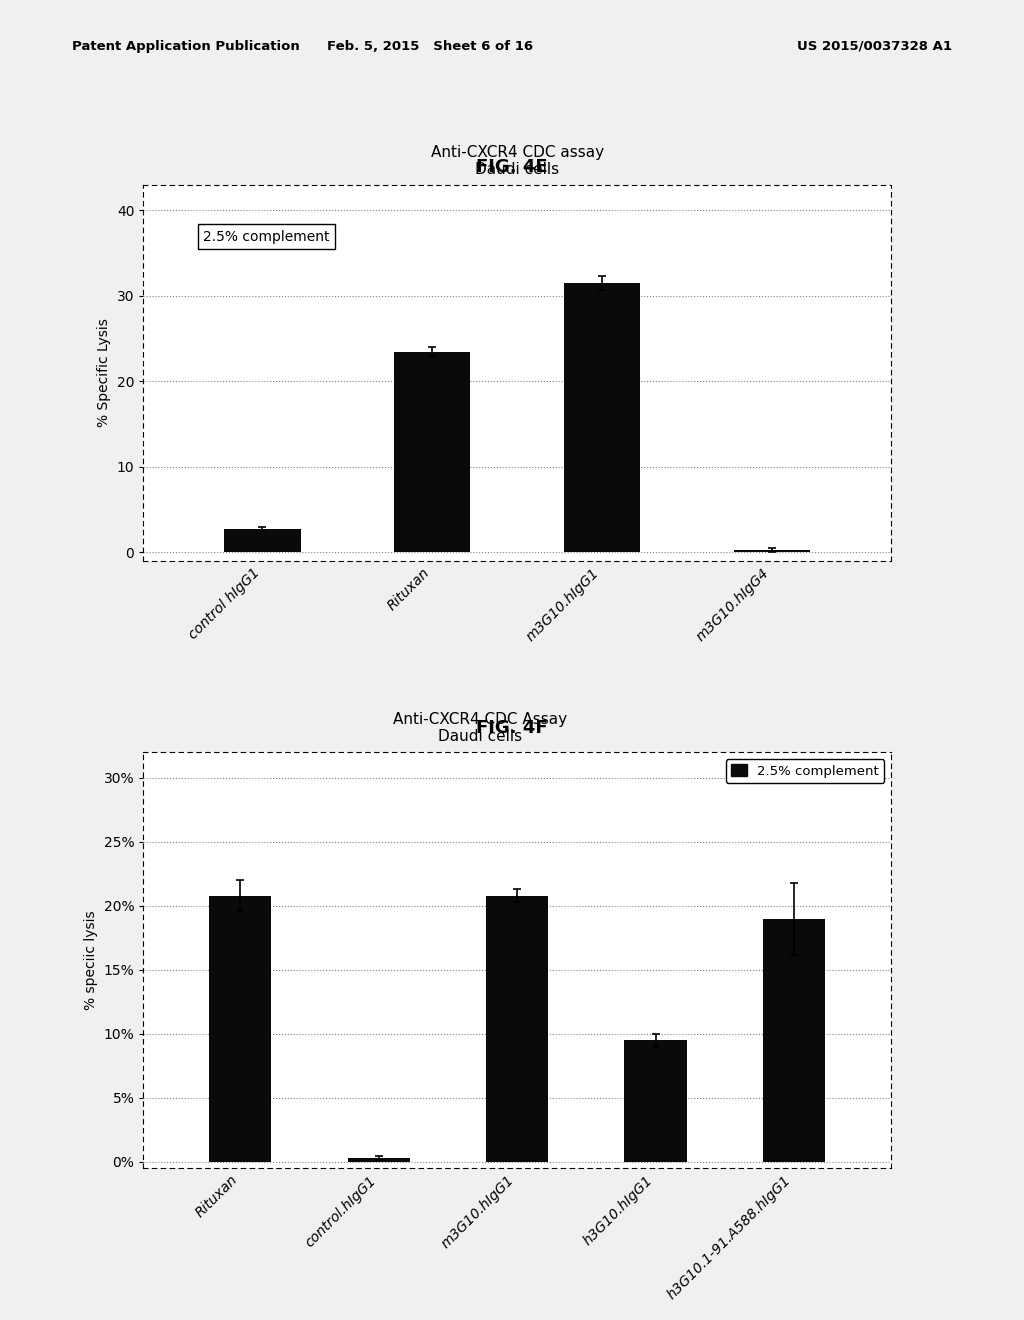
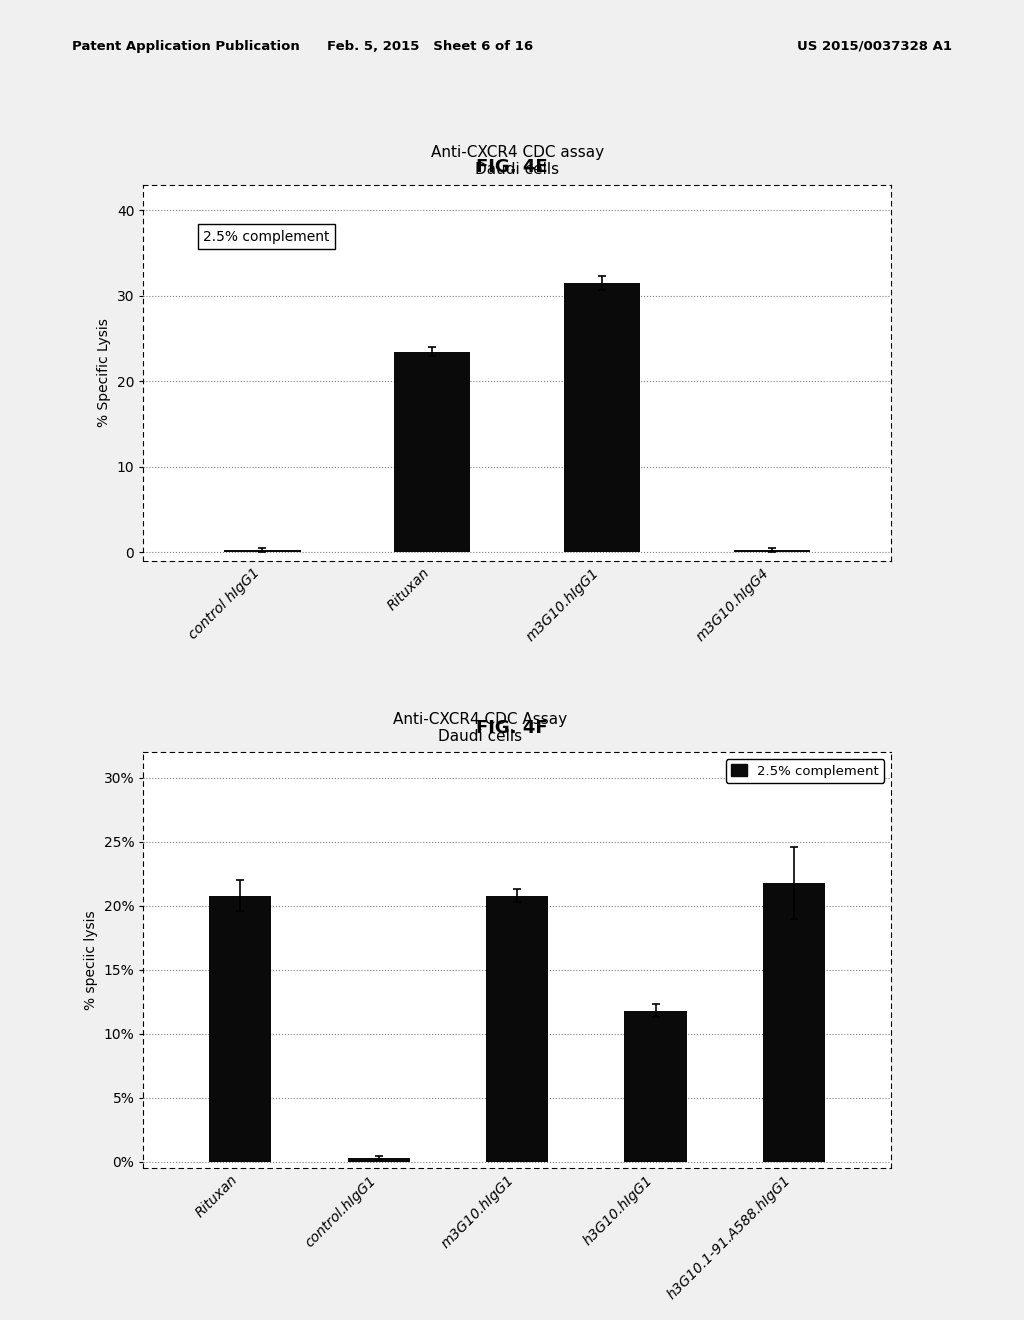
control hIgG1: 2.8 -> 0.3
h3G10.hIgG1: 9.5% -> 11.8%
h3G10.1-91.A588.hIgG1: 19.0% -> 21.8%
